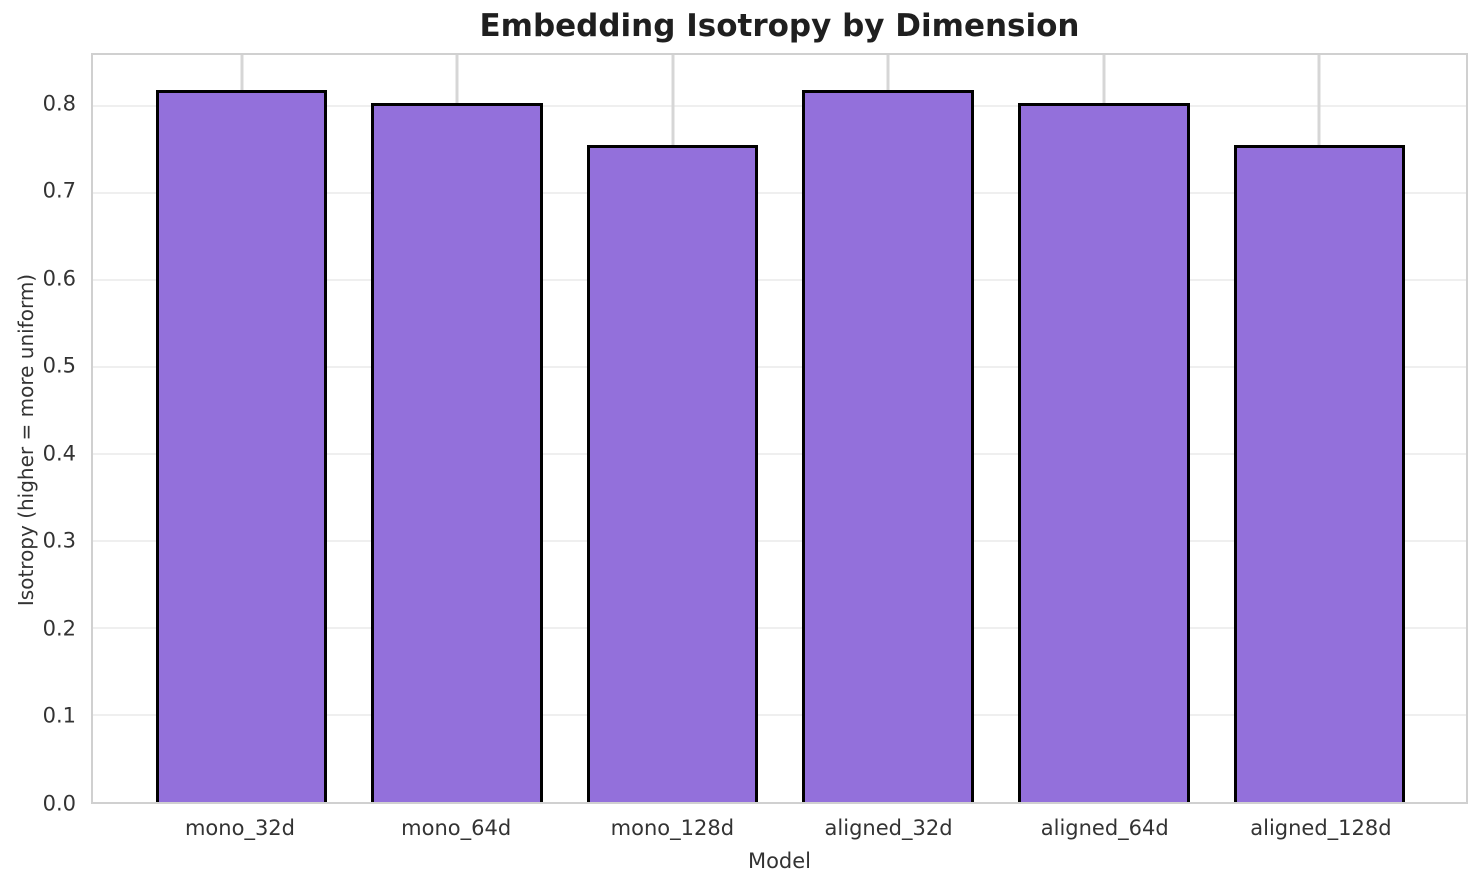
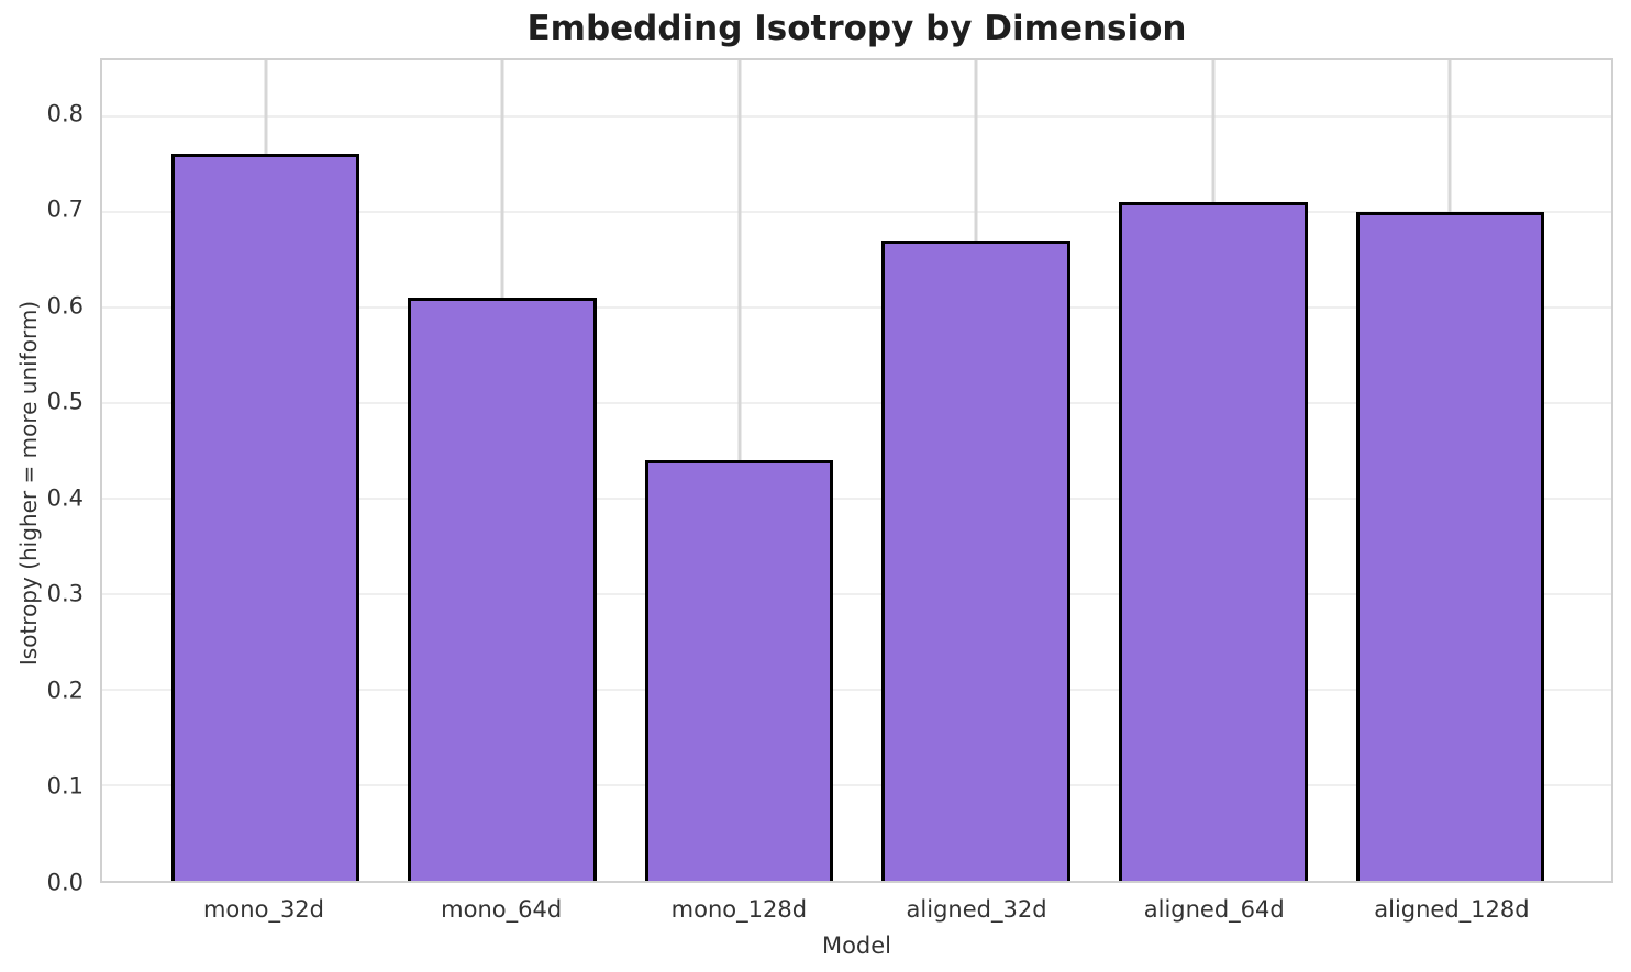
mono_32d: 0.82 -> 0.76
mono_64d: 0.80 -> 0.61
mono_128d: 0.76 -> 0.44
aligned_32d: 0.82 -> 0.67
aligned_64d: 0.80 -> 0.71
aligned_128d: 0.76 -> 0.70
